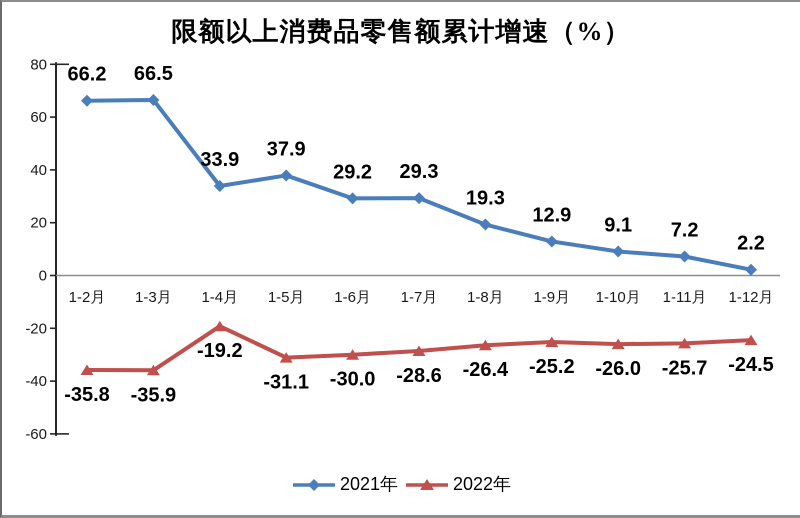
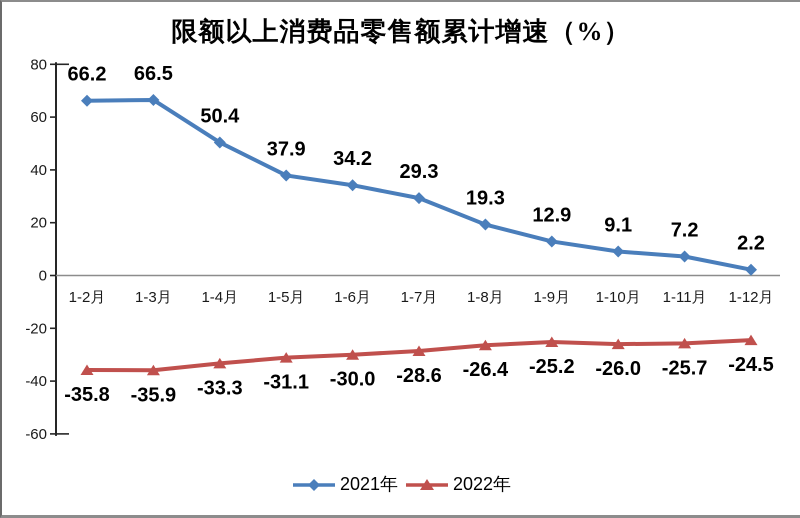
2021年/1-4月: 33.9 -> 50.4
2022年/1-4月: -19.2 -> -33.3
2021年/1-6月: 29.2 -> 34.2
